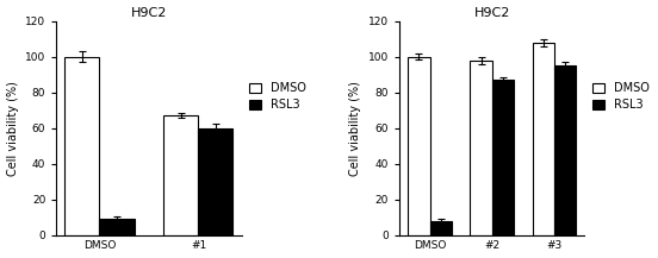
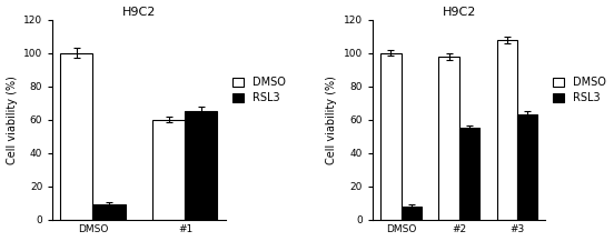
DMSO/#1: 67 -> 60
RSL3/#1: 60 -> 65
RSL3/#2: 87 -> 55
RSL3/#3: 95 -> 63
